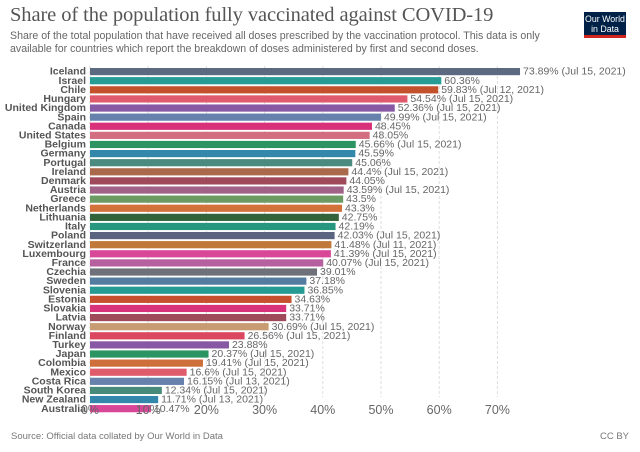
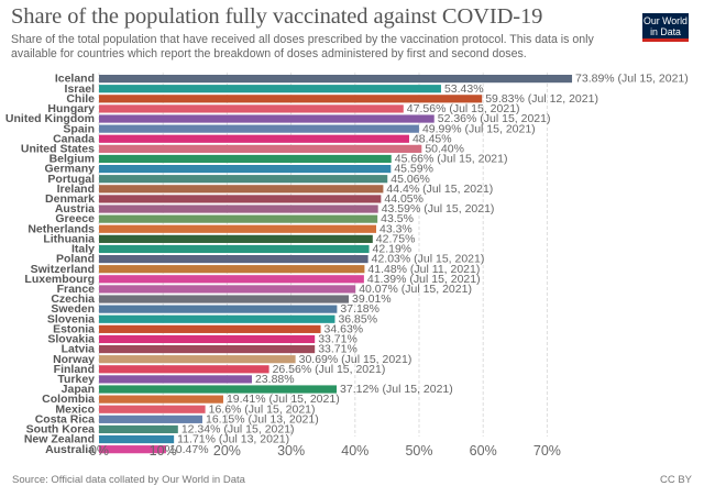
Israel: 60.36% -> 53.43%
Hungary: 54.54% -> 47.56%
United States: 48.05% -> 50.40%
Japan: 20.37% -> 37.12%
